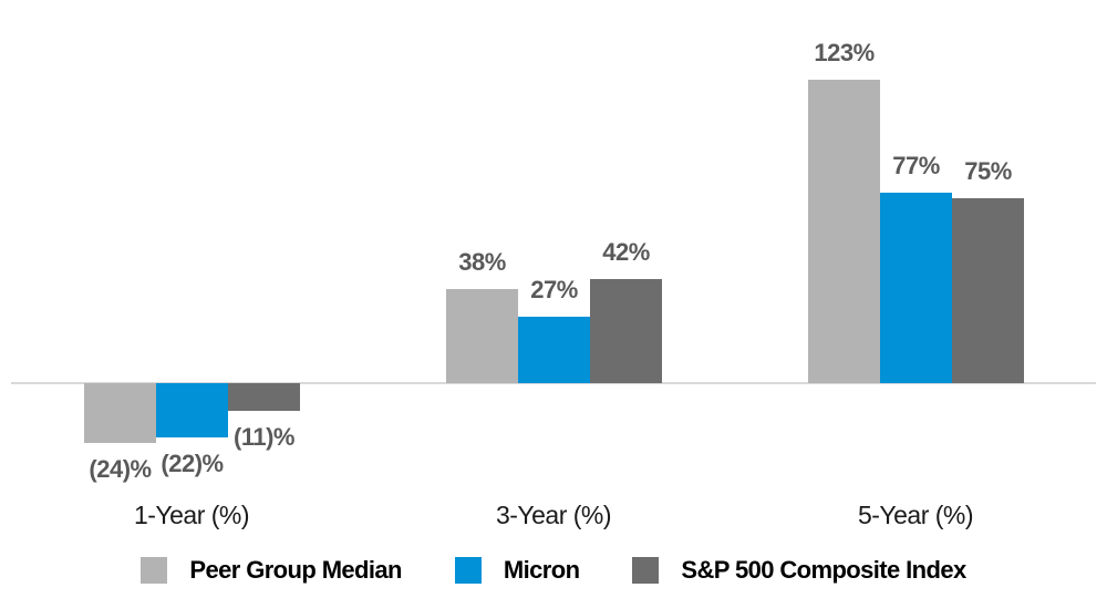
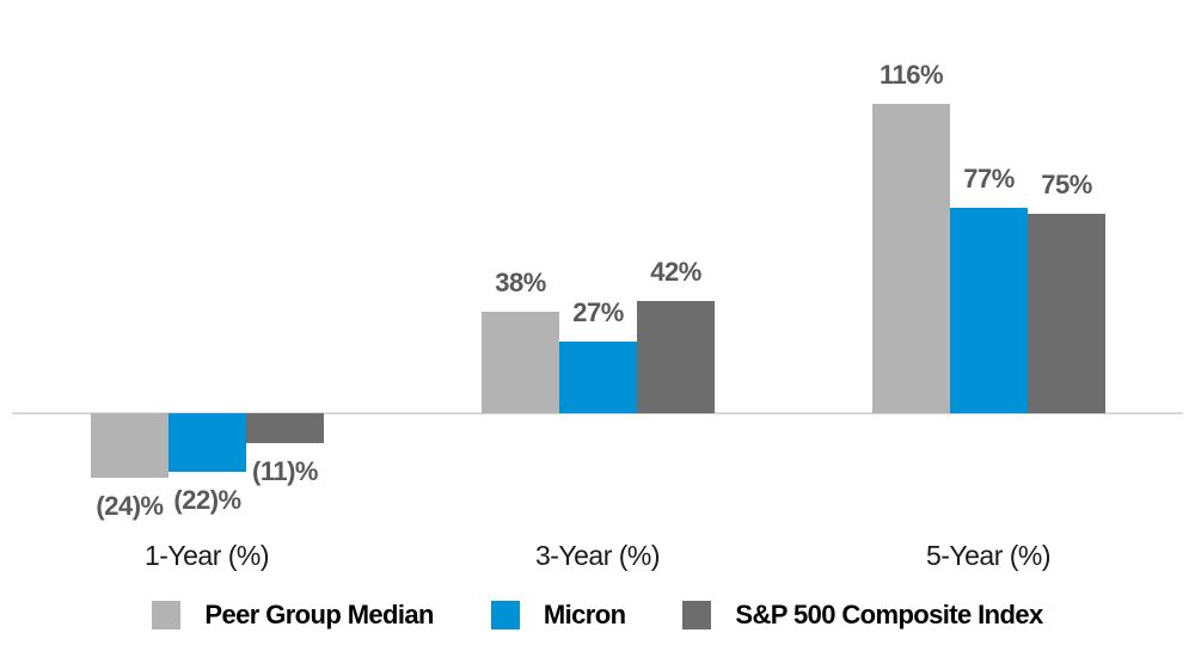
Peer Group Median/5-Year (%): 123% -> 116%
